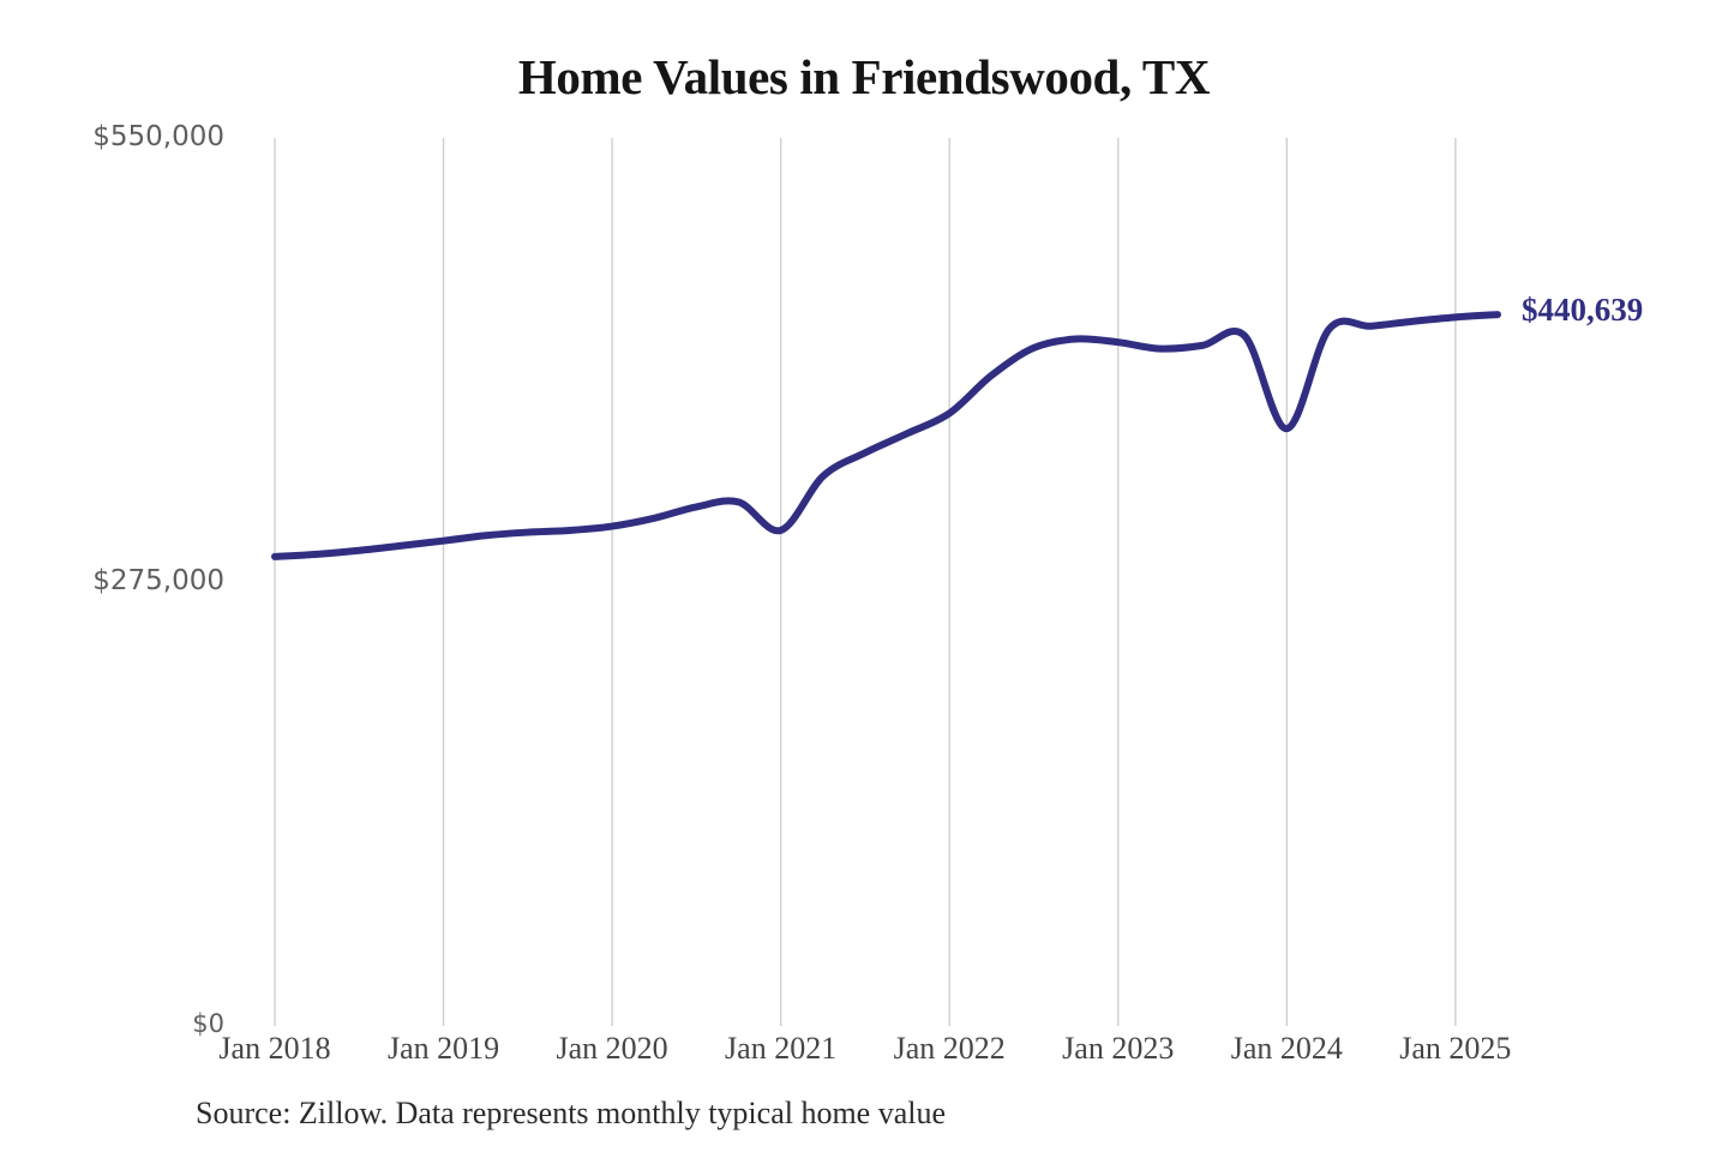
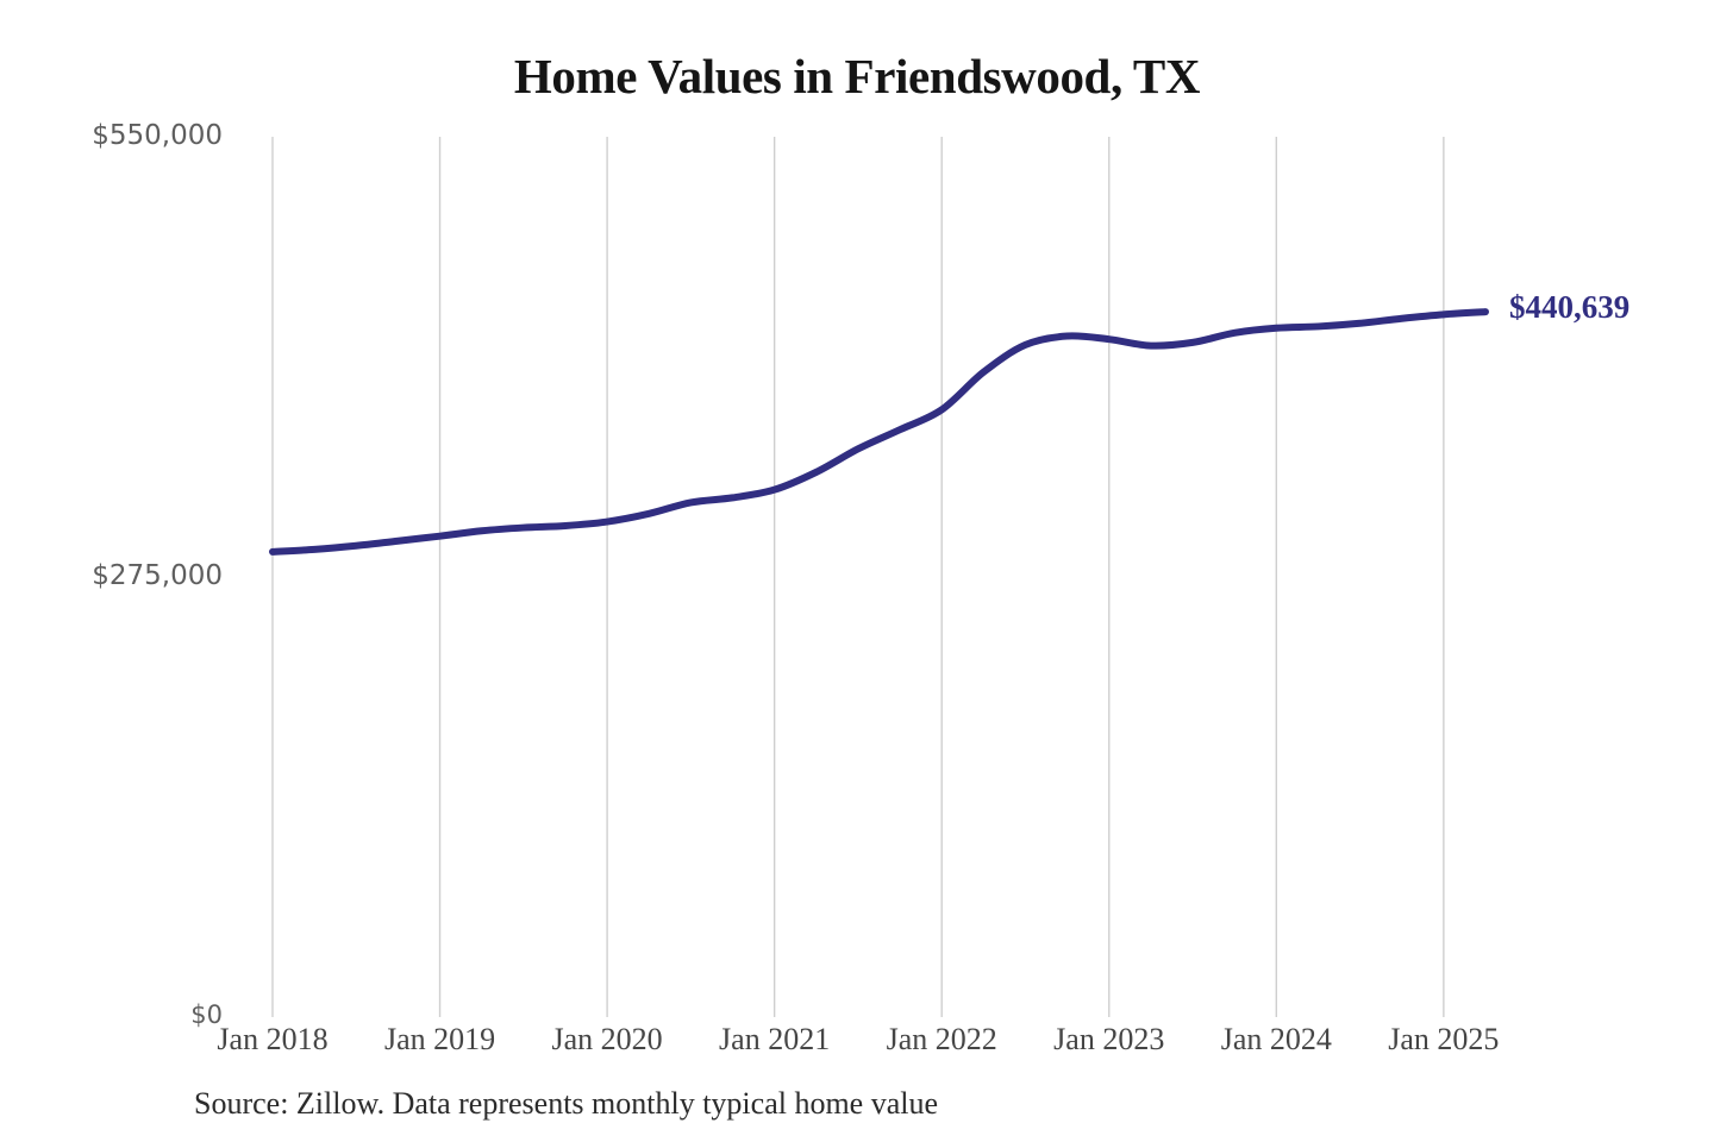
Jan 2021: $307000 -> $330000
Jan 2024: $370000 -> $430000
